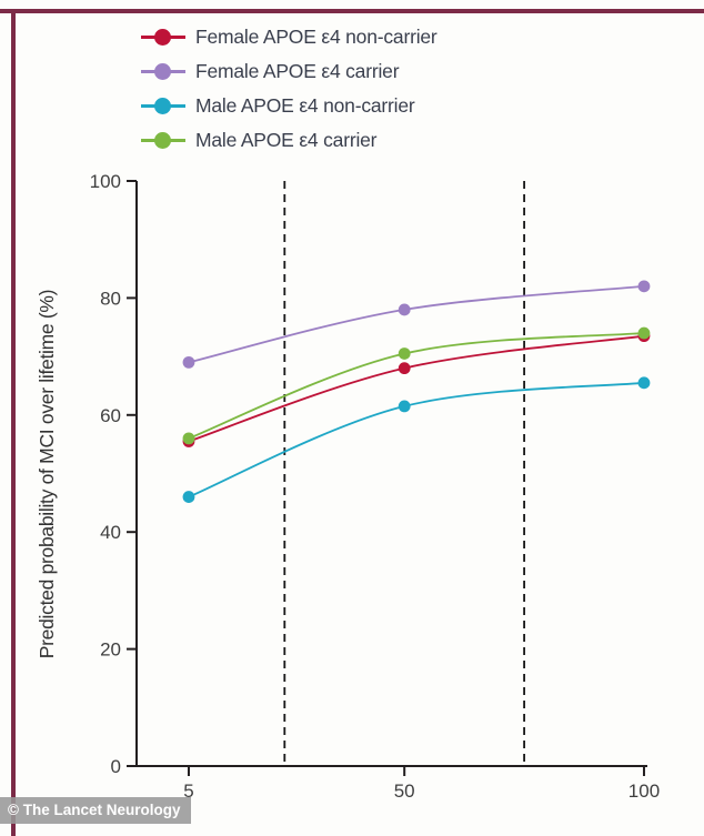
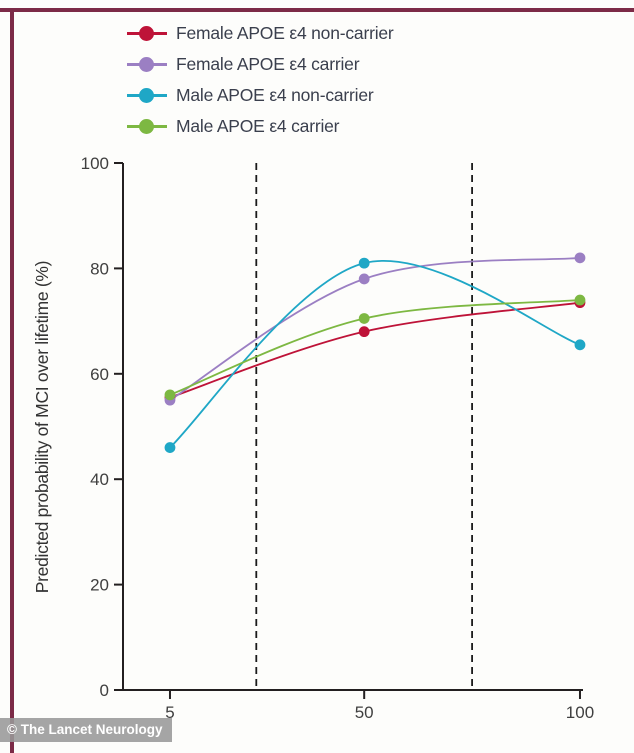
Female APOE ε4 carrier/5: 69 -> 55
Male APOE ε4 non-carrier/50: 62 -> 81
